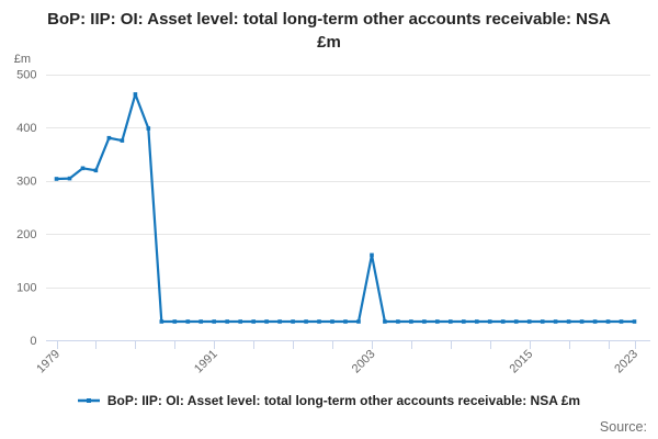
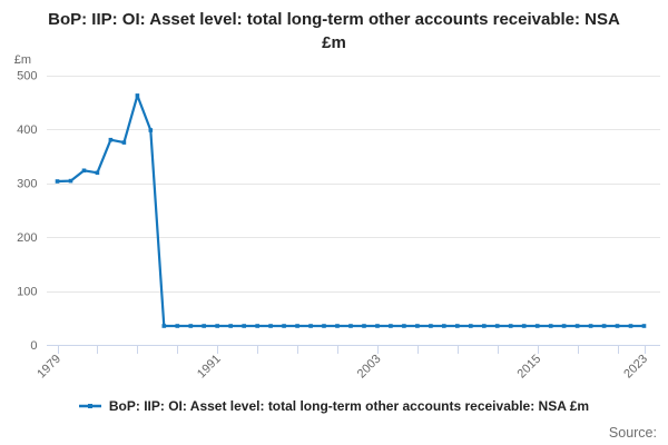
2003: 160 -> 40
